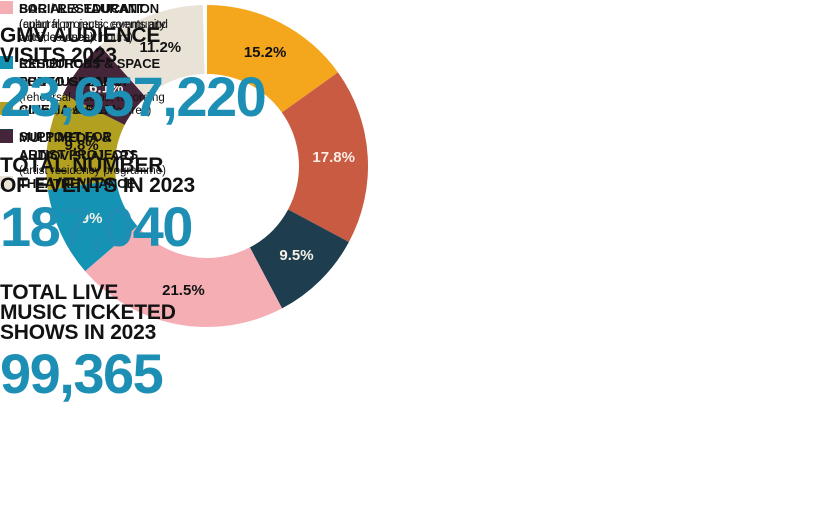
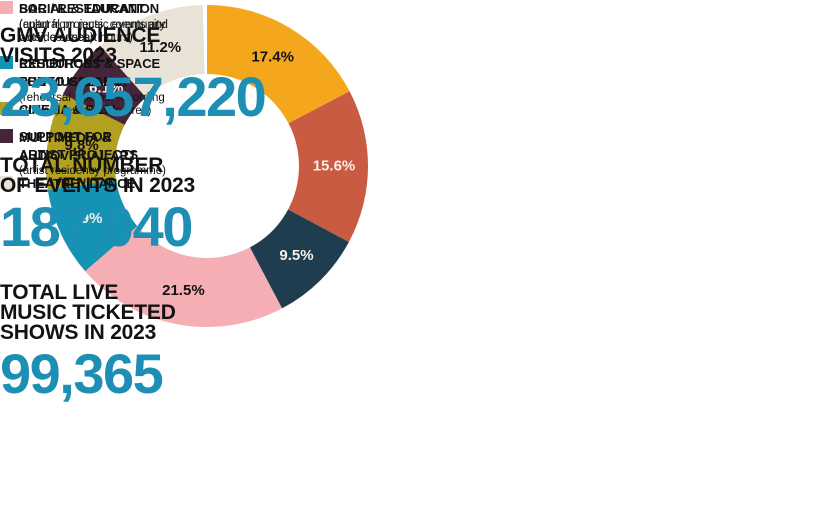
SOCIAL & EDUCATION: 15.2% -> 17.4%
RESOURCES & SPACE FOR MUSICIANS: 17.8% -> 15.6%
